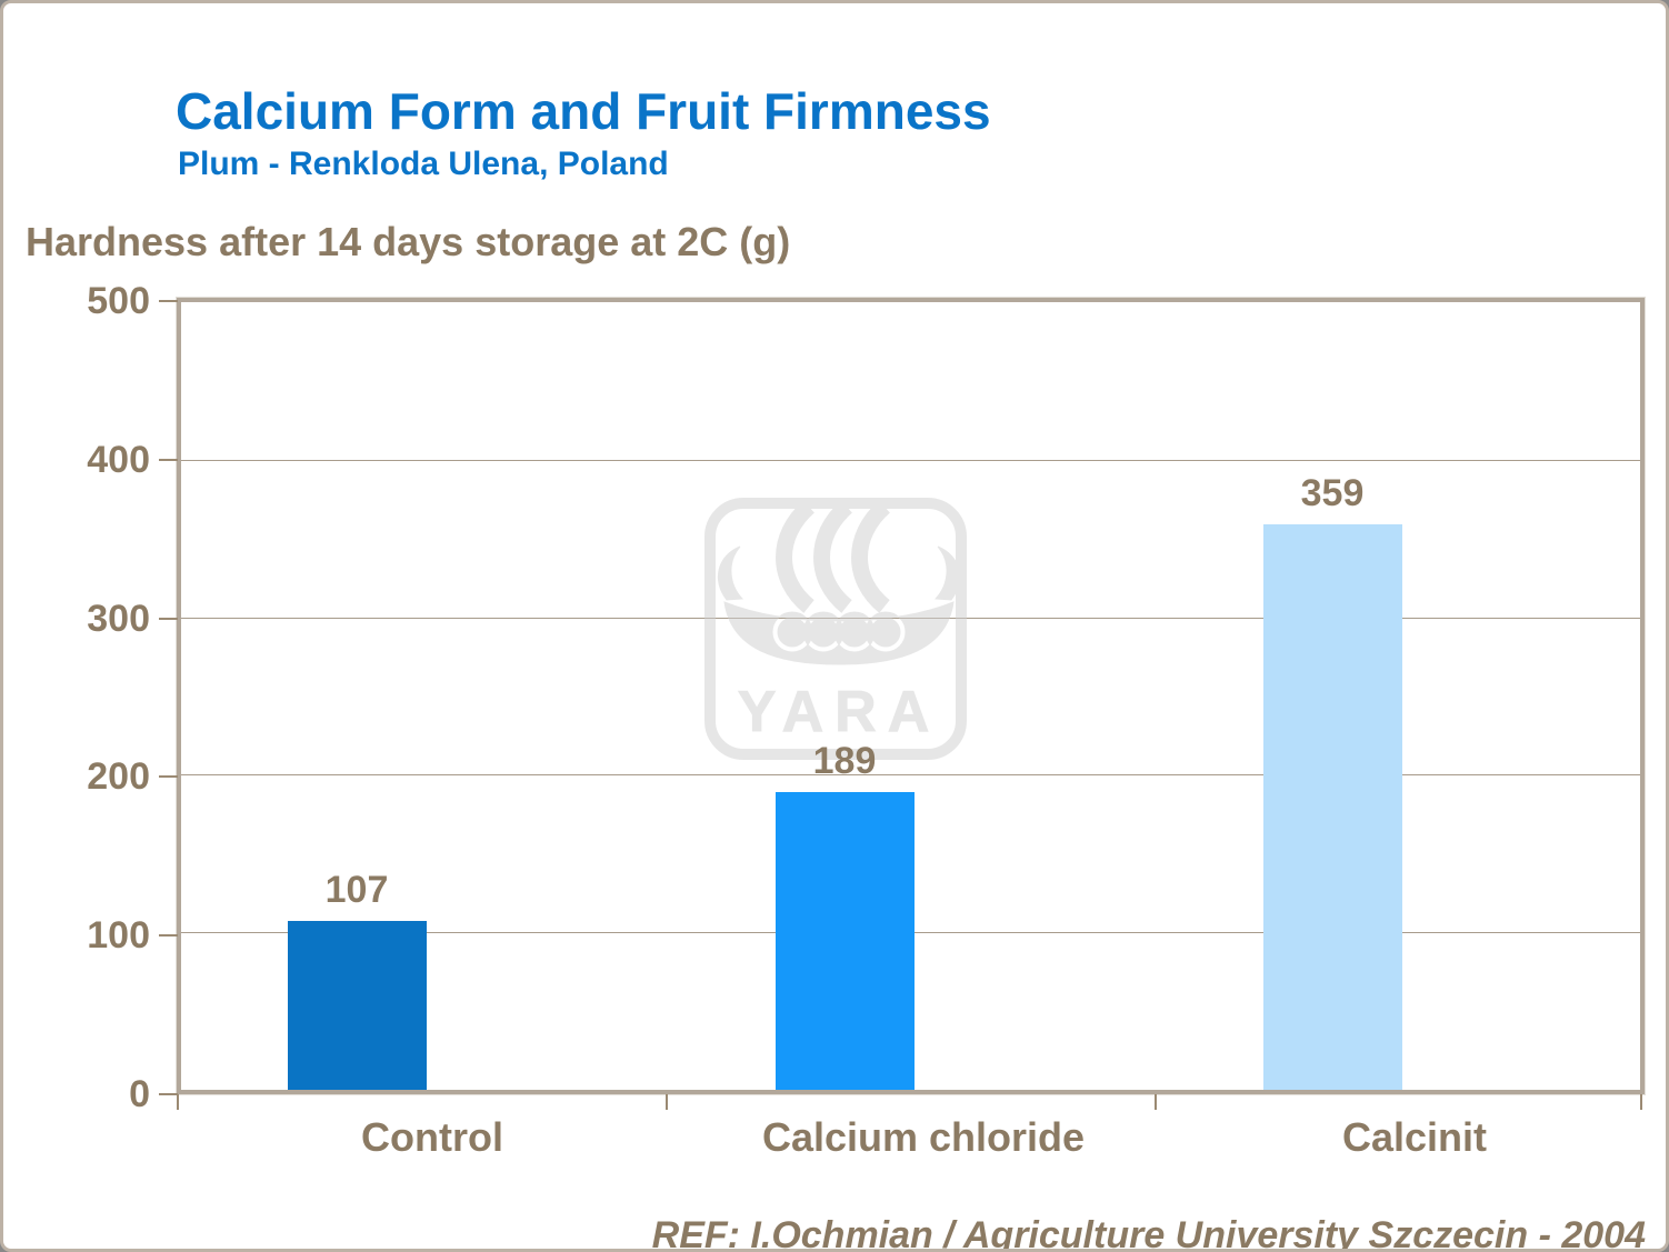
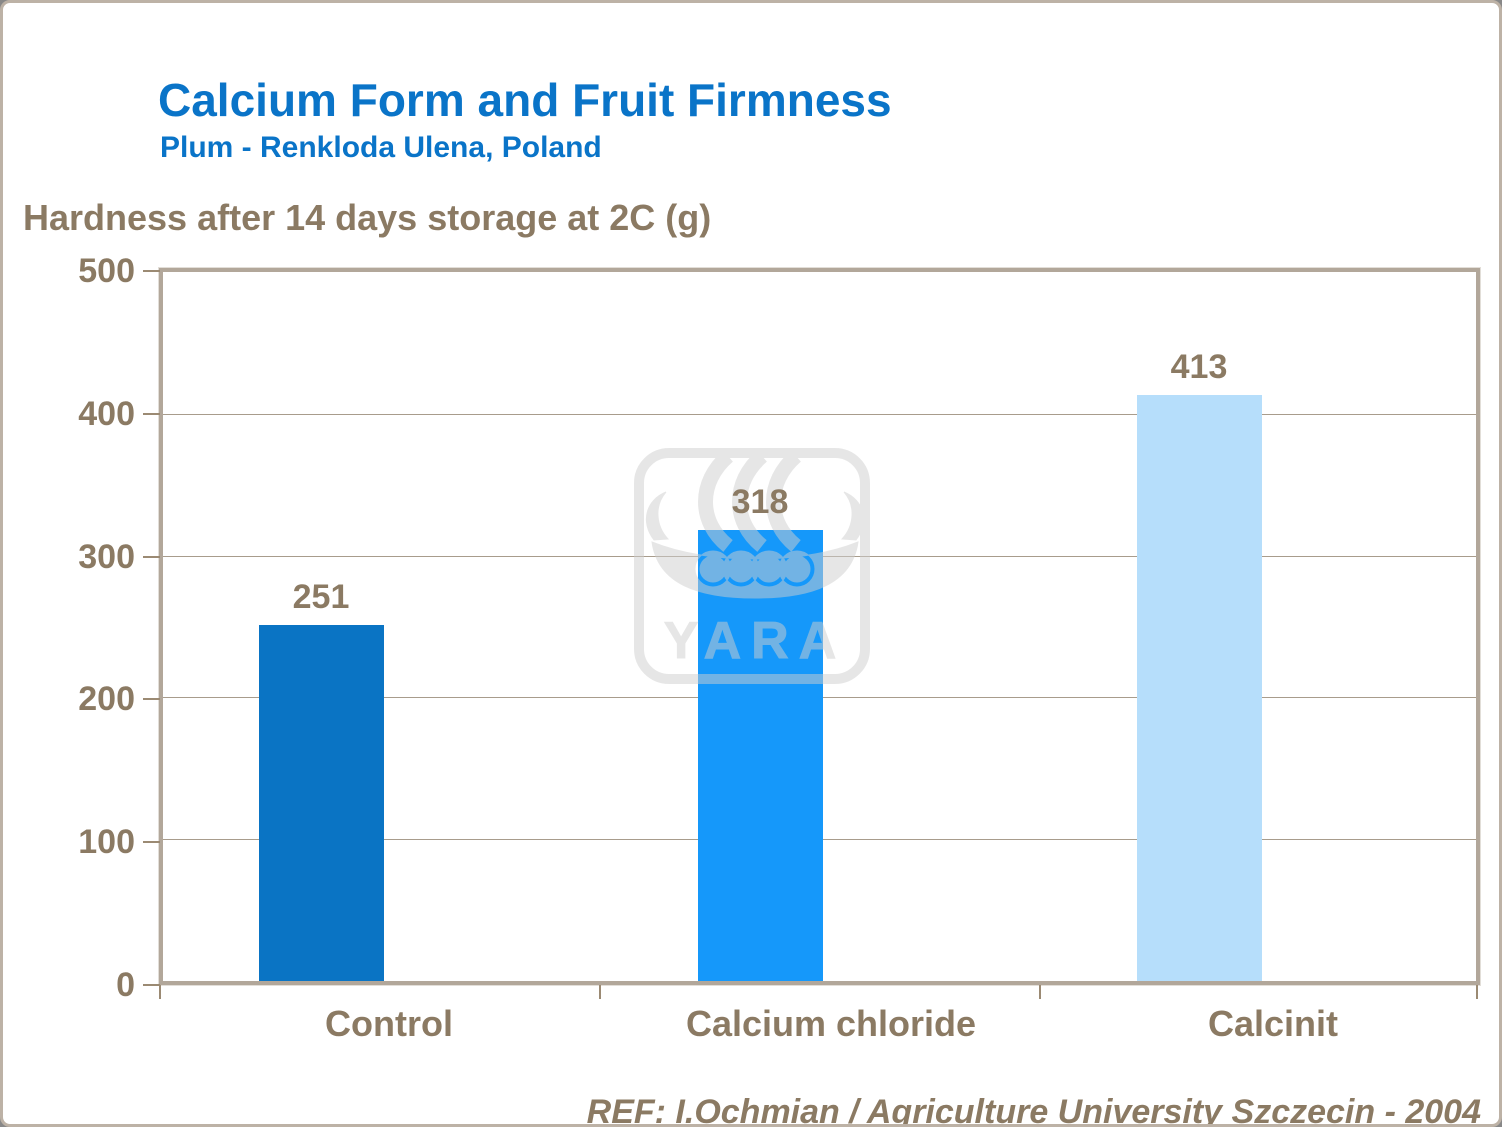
Control: 107 -> 251
Calcium chloride: 189 -> 318
Calcinit: 359 -> 413
